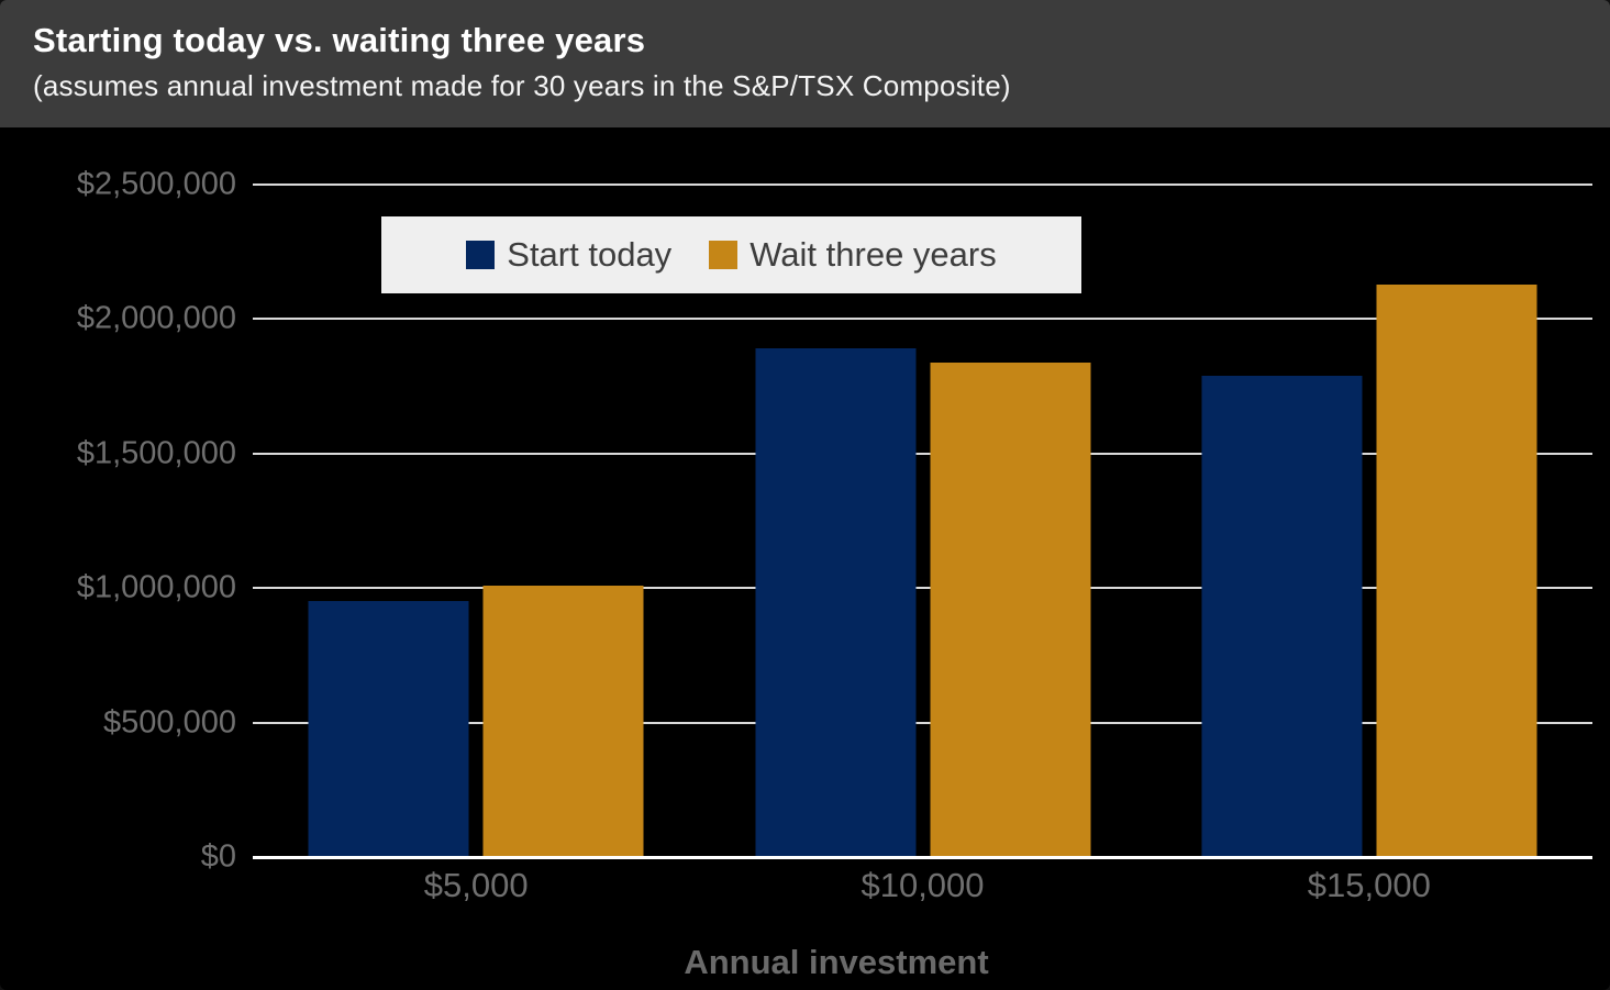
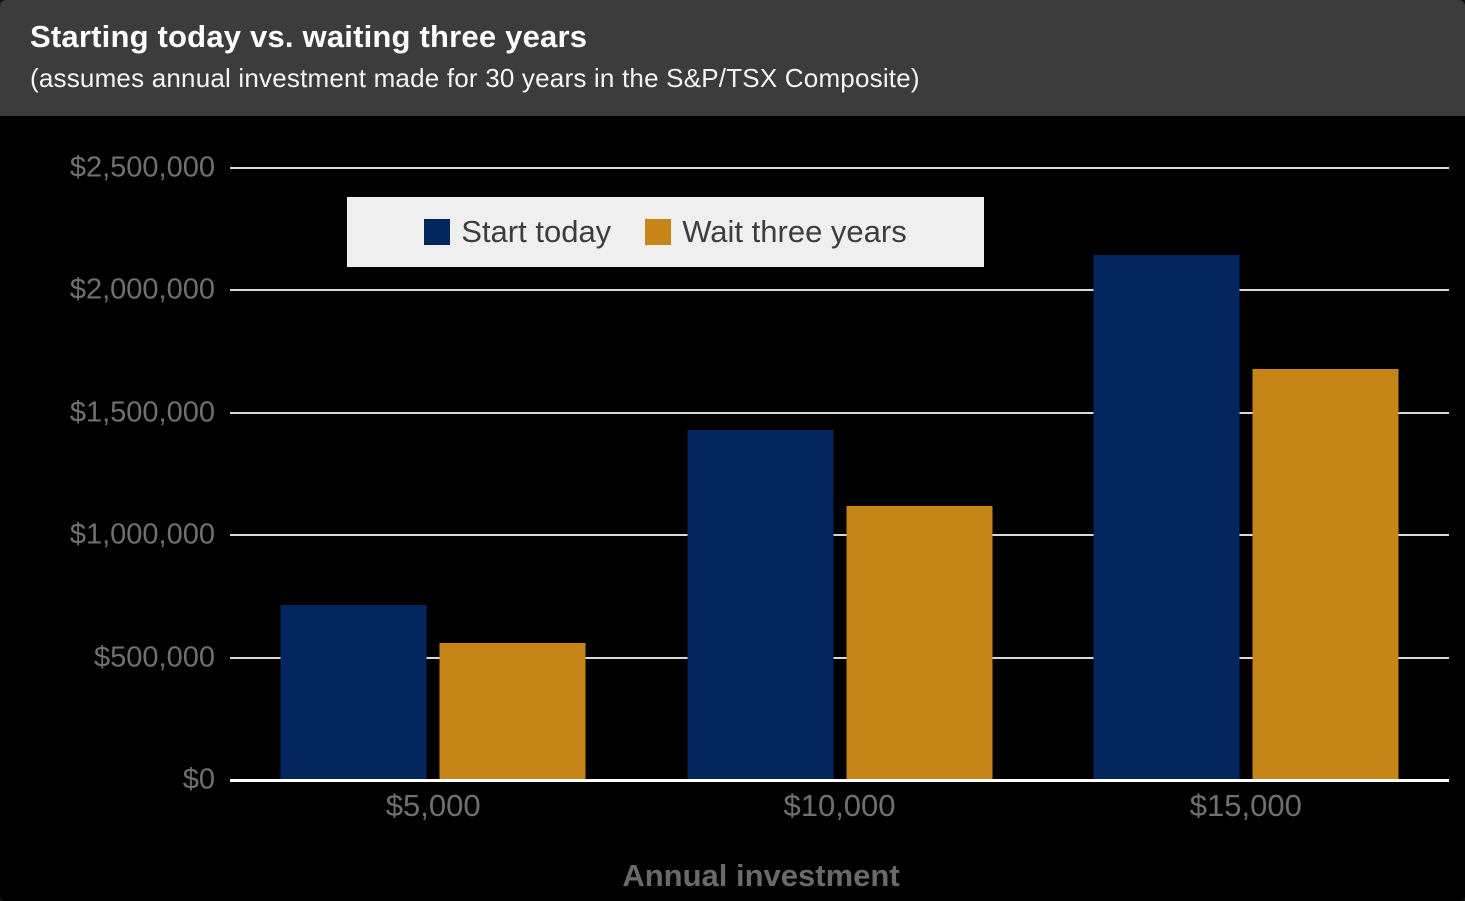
Start today/$5,000: $950000 -> $720000
Wait three years/$5,000: $1010000 -> $560000
Start today/$10,000: $1890000 -> $1430000
Wait three years/$10,000: $1840000 -> $1120000
Start today/$15,000: $1790000 -> $2140000
Wait three years/$15,000: $2130000 -> $1680000
